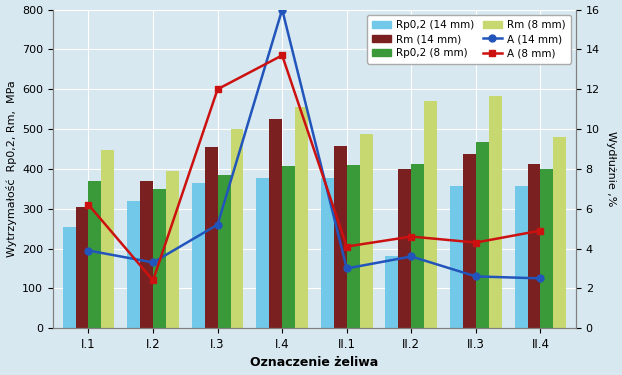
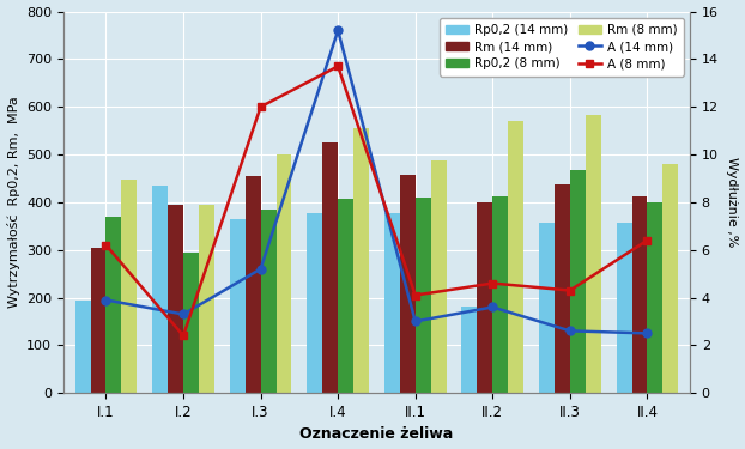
Rp0,2 (14 mm)/I.1: 255 -> 195
Rp0,2 (14 mm)/I.2: 320 -> 435
Rm (14 mm)/I.2: 370 -> 395
Rp0,2 (8 mm)/I.2: 350 -> 295
A (14 mm)/I.4: 16.0 -> 15.2
A (8 mm)/II.4: 4.9 -> 6.4
